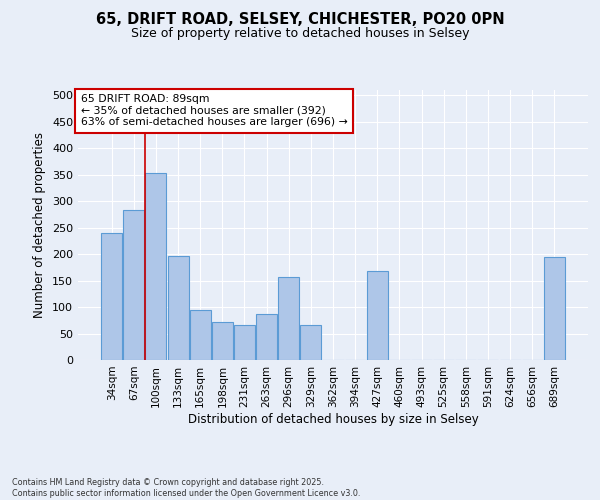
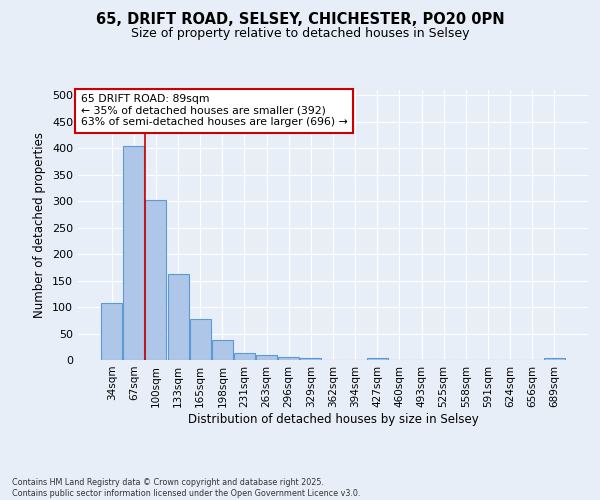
34sqm: 240 -> 107
67sqm: 284 -> 404
100sqm: 354 -> 303
133sqm: 196 -> 163
165sqm: 94 -> 77
198sqm: 72 -> 38
231sqm: 66 -> 13
263sqm: 86 -> 10
296sqm: 156 -> 5
329sqm: 66 -> 3
427sqm: 168 -> 3
689sqm: 194 -> 3
